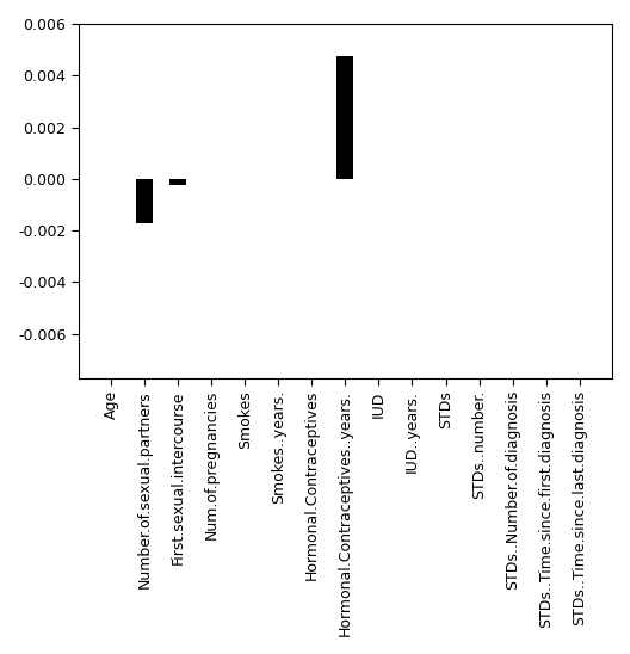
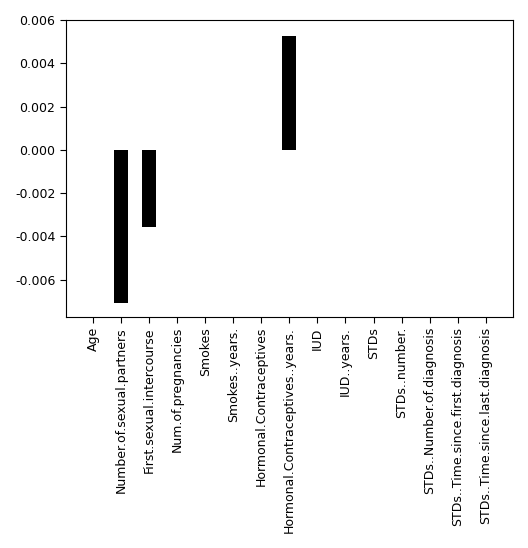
Number.of.sexual.partners: -0.00170 -> -0.00710
First.sexual.intercourse: -0.00025 -> -0.00355
Hormonal.Contraceptives..years.: 0.00475 -> 0.00527
